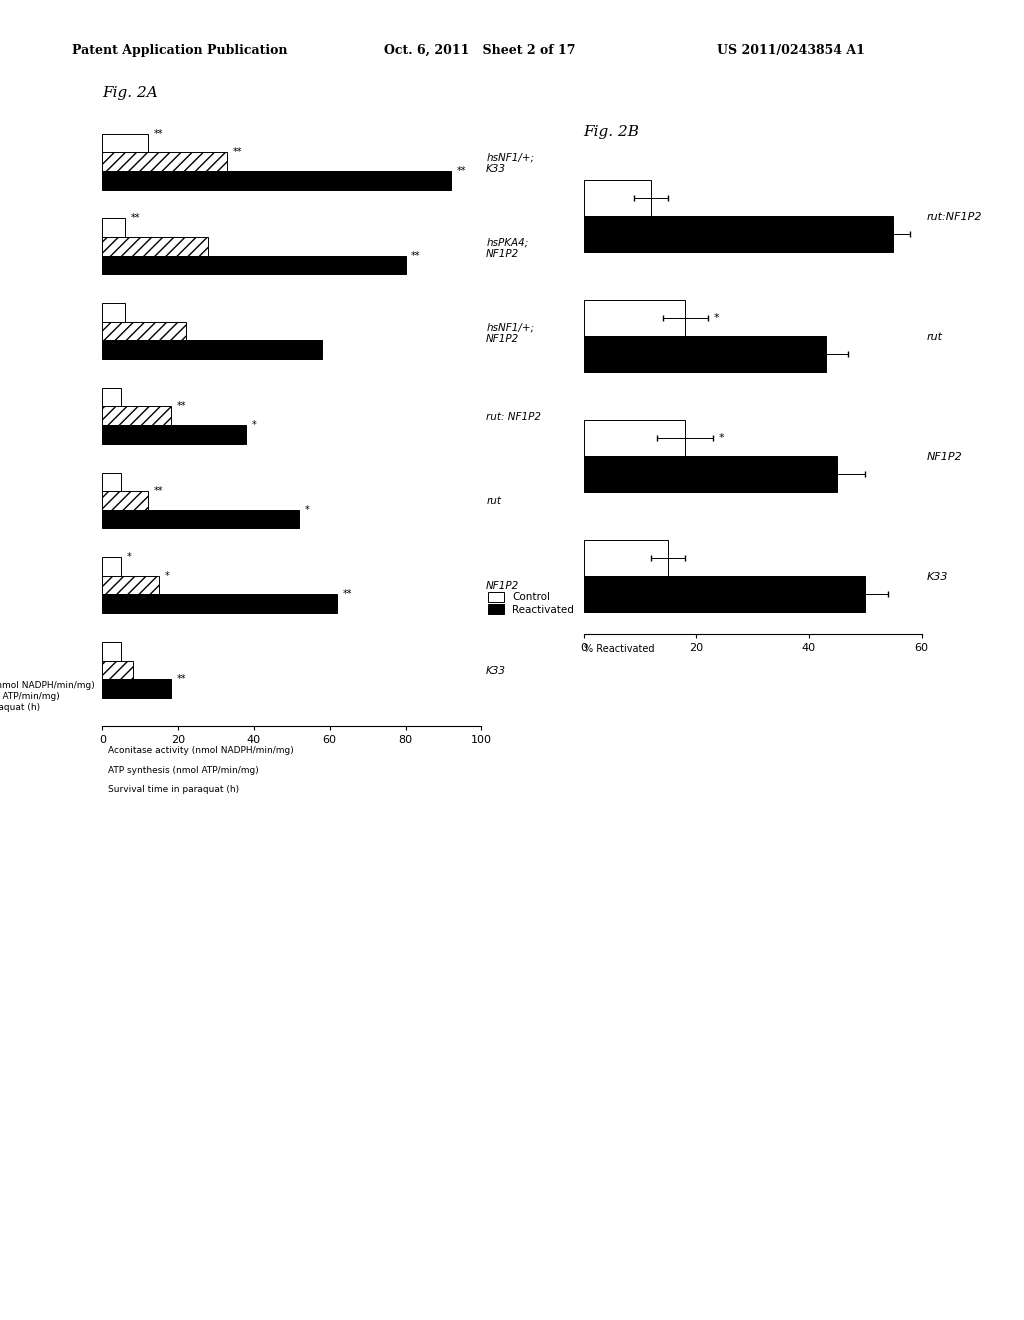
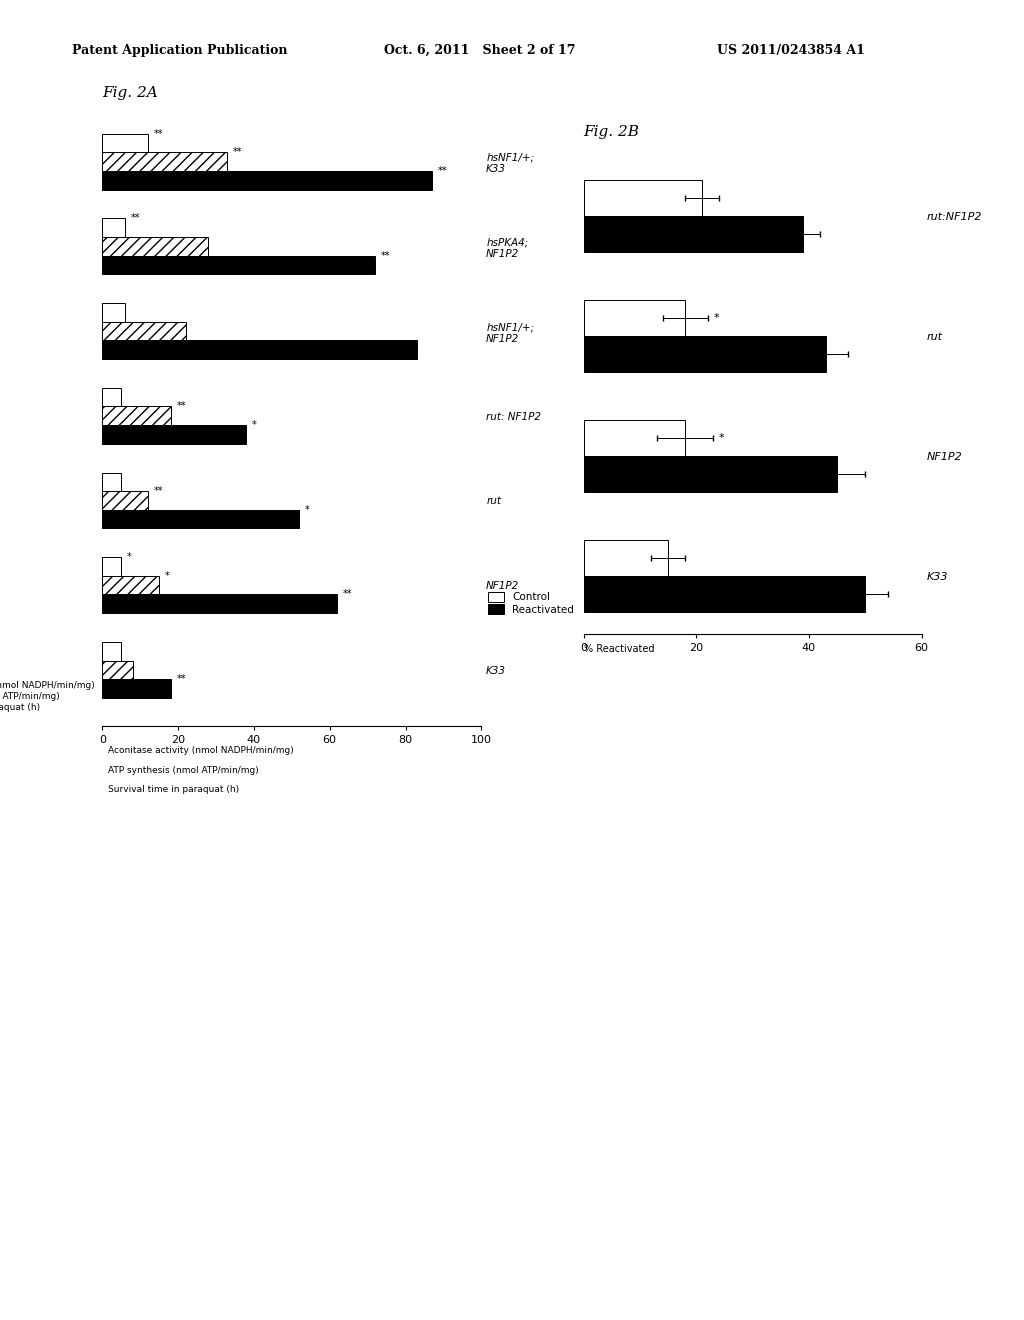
Survival time in paraquat (h)/hsNF1/+; K33: 92 -> 87
Survival time in paraquat (h)/hsPKA4; NF1P2: 80 -> 72
Survival time in paraquat (h)/hsNF1/+; NF1P2: 58 -> 83
Control/rut:NF1P2: 12 -> 21
Reactivated/rut:NF1P2: 55 -> 39
